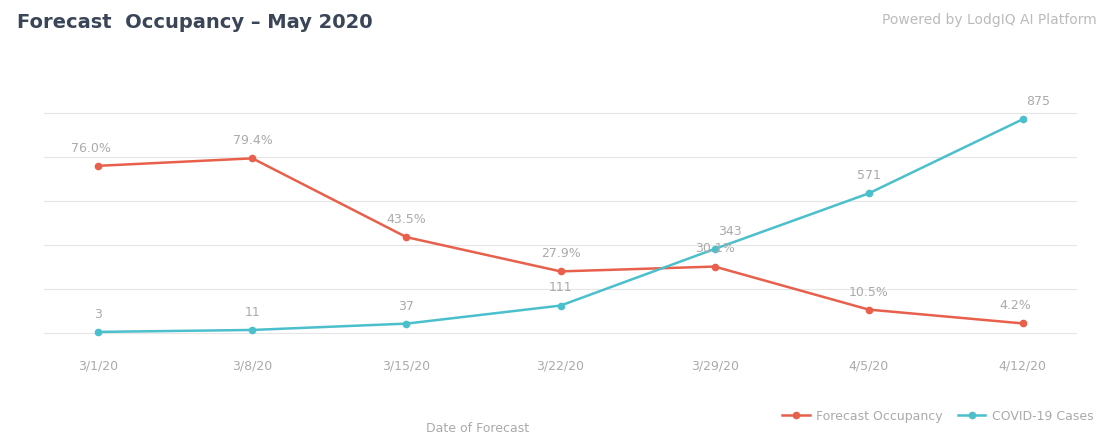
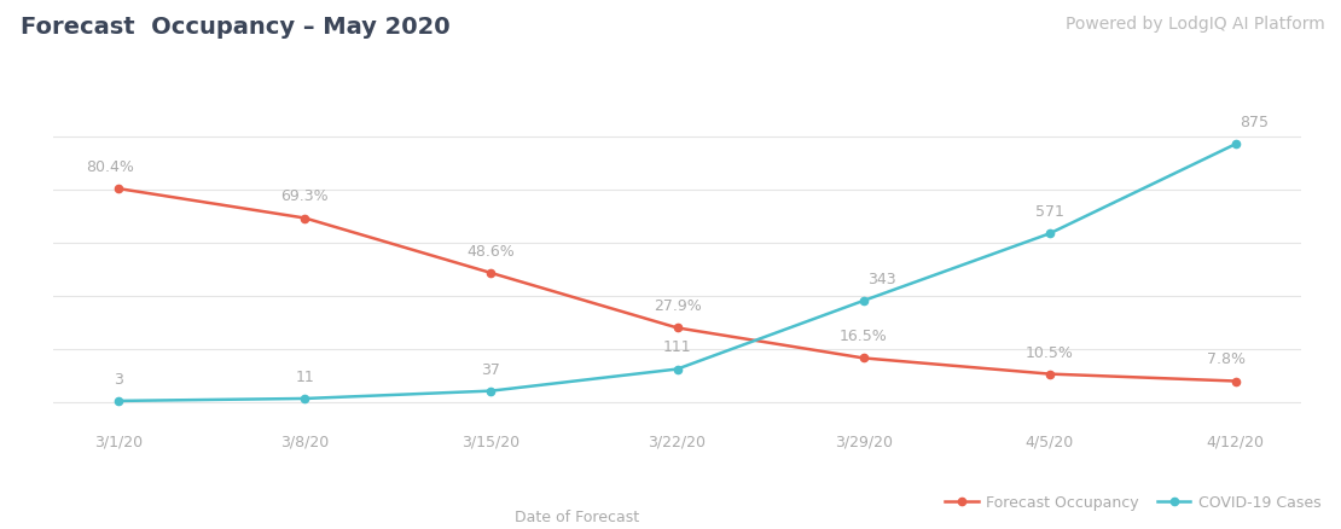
Forecast Occupancy/3/1/20: 76.0% -> 80.4%
Forecast Occupancy/3/8/20: 79.4% -> 69.3%
Forecast Occupancy/3/15/20: 43.5% -> 48.6%
Forecast Occupancy/3/29/20: 30.1% -> 16.5%
Forecast Occupancy/4/12/20: 4.2% -> 7.8%
